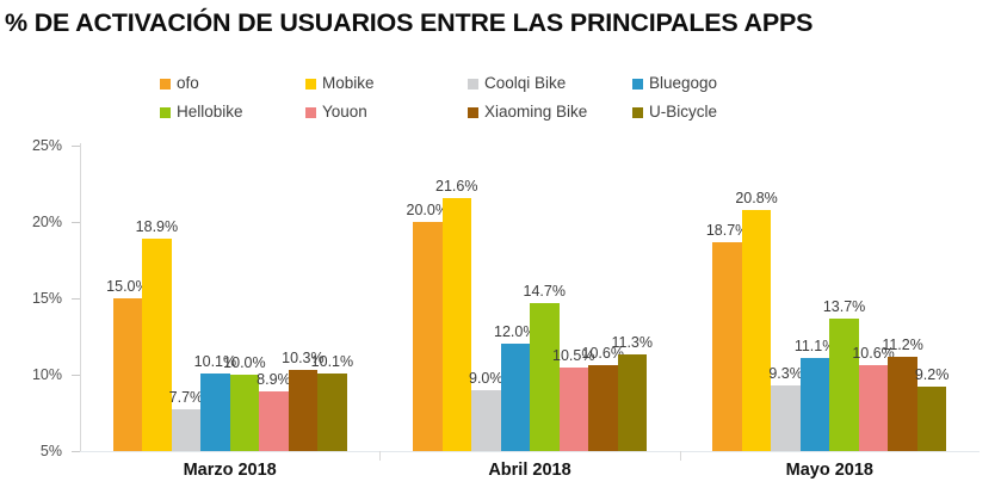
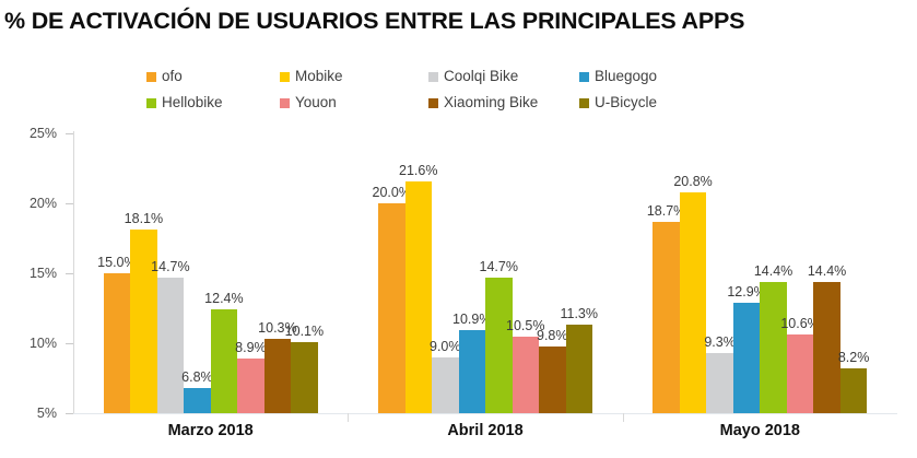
Mobike/Marzo 2018: 18.9% -> 18.1%
Coolqi Bike/Marzo 2018: 7.7% -> 14.7%
Bluegogo/Marzo 2018: 10.1% -> 6.8%
Hellobike/Marzo 2018: 10.0% -> 12.4%
Bluegogo/Abril 2018: 12.0% -> 10.9%
Xiaoming Bike/Abril 2018: 10.6% -> 9.8%
Bluegogo/Mayo 2018: 11.1% -> 12.9%
Hellobike/Mayo 2018: 13.7% -> 14.4%
Xiaoming Bike/Mayo 2018: 11.2% -> 14.4%
U-Bicycle/Mayo 2018: 9.2% -> 8.2%
